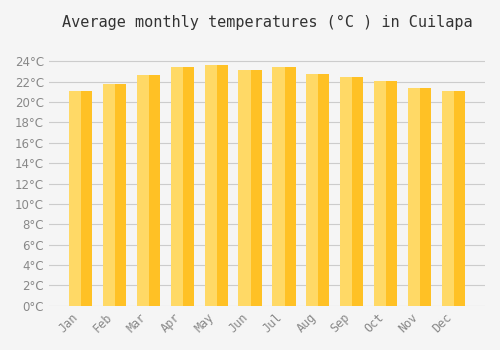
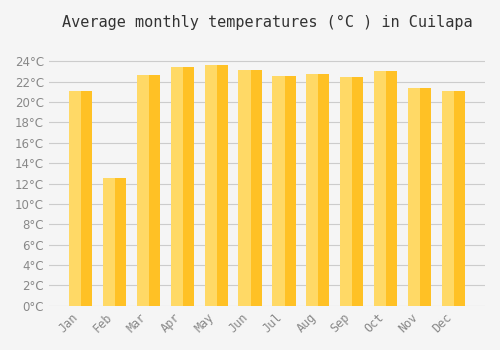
Feb: 21.8°C -> 12.5°C
Jul: 23.4°C -> 22.6°C
Oct: 22.1°C -> 23.0°C
